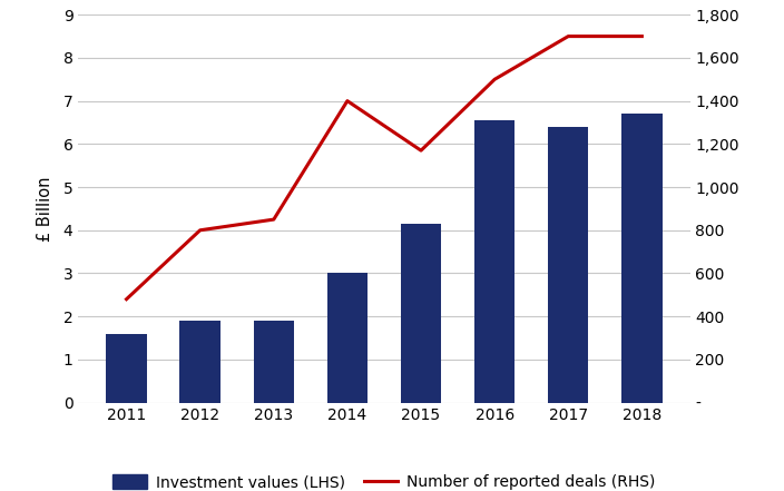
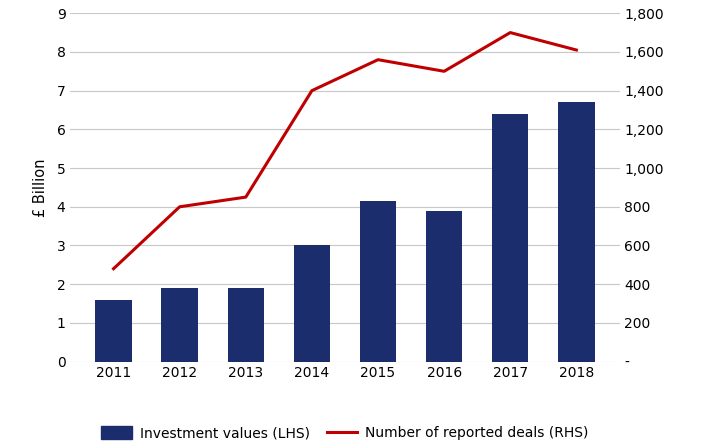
Number of reported deals (RHS)/2015: 1,170 -> 1,560
Investment values (LHS)/2016: 6.55 -> 3.90
Number of reported deals (RHS)/2018: 1,700 -> 1,610
